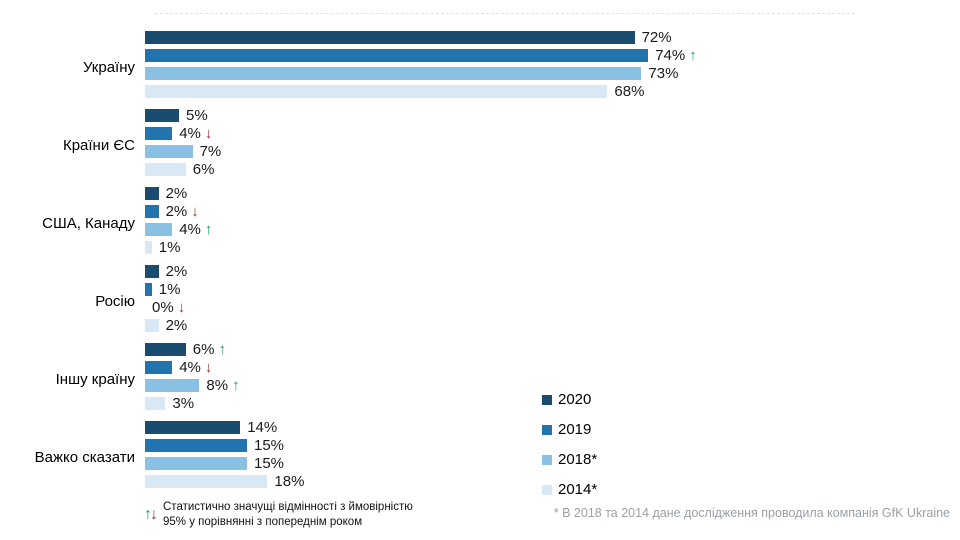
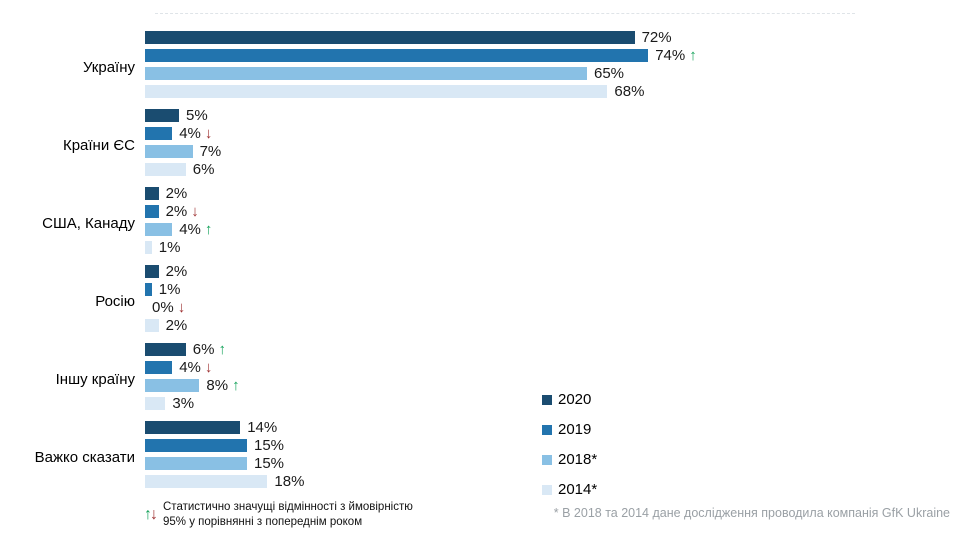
2018*/Україну: 73% -> 65%
